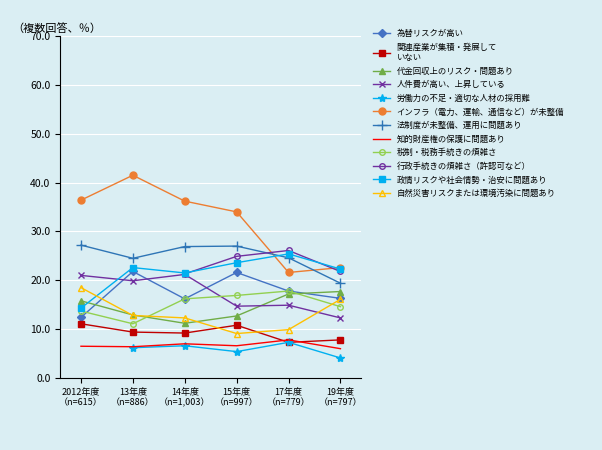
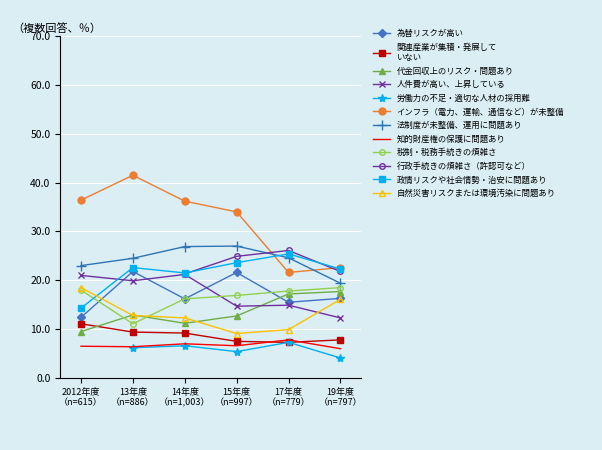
代金回収上のリスク・問題あり/2012年度 （n=615）: 15.8 -> 9.5
法制度が未整備、運用に問題あり/2012年度 （n=615）: 27.2 -> 23.0
税制・税務手続きの煩雑さ/2012年度 （n=615）: 13.7 -> 18.0
関連産業が集積・発展して いない/15年度 （n=997）: 10.8 -> 7.5
為替リスクが高い/17年度 （n=779）: 17.8 -> 15.5
税制・税務手続きの煩雑さ/19年度 （n=797）: 14.6 -> 18.5
